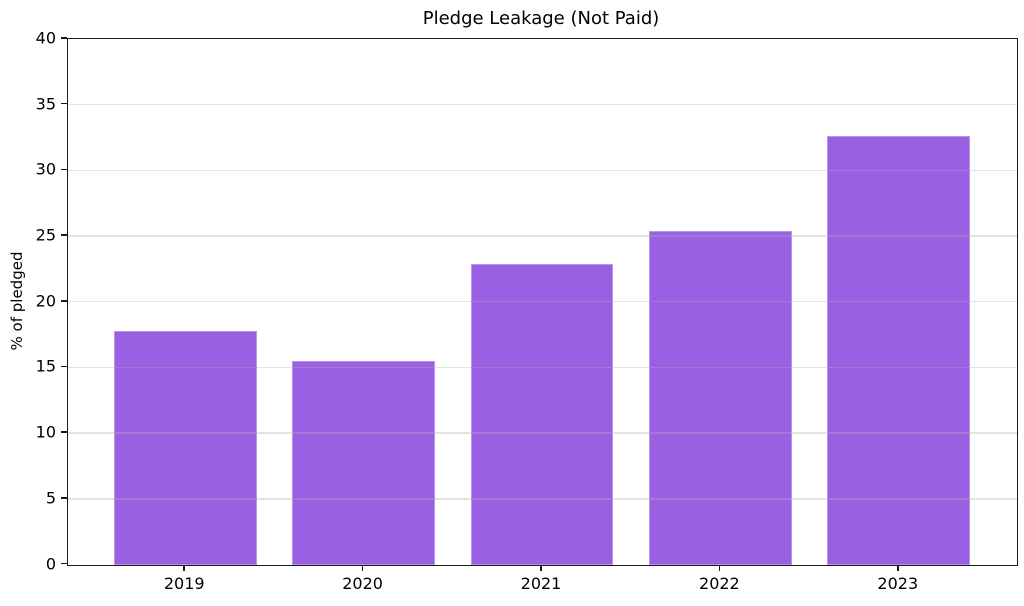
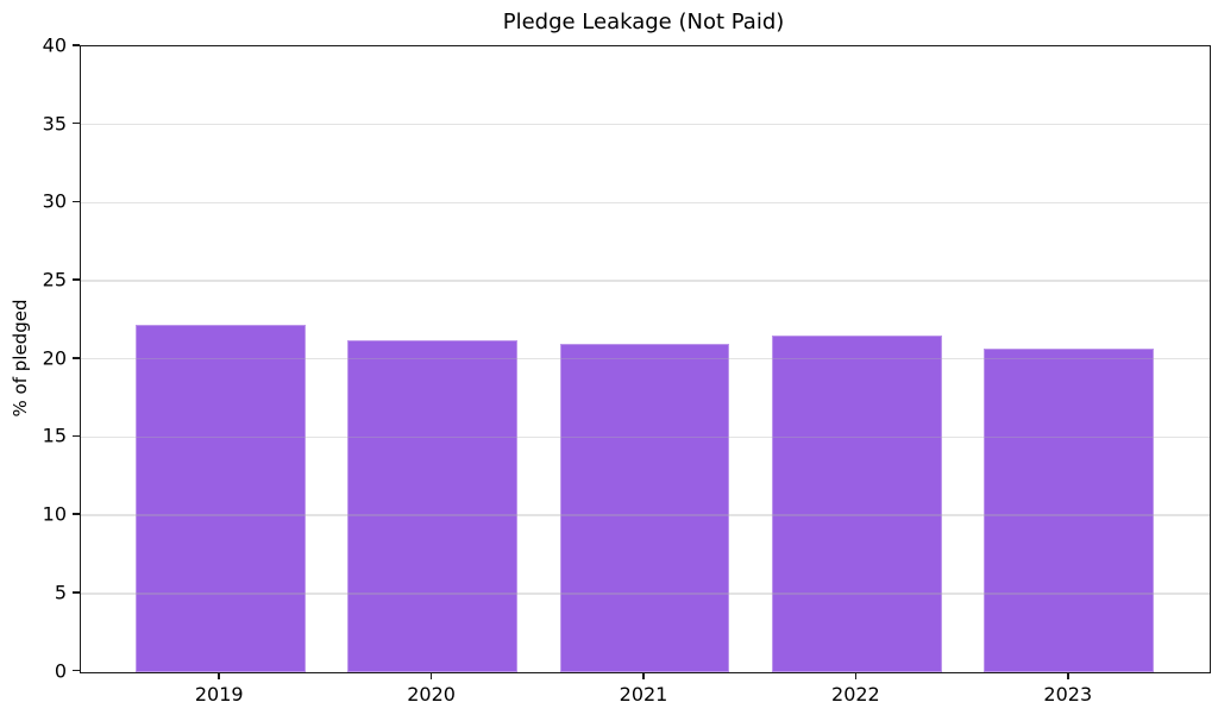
2019: 17.8 -> 22.2
2020: 15.5 -> 21.2
2021: 22.9 -> 21.0
2022: 25.4 -> 21.5
2023: 32.6 -> 20.7
